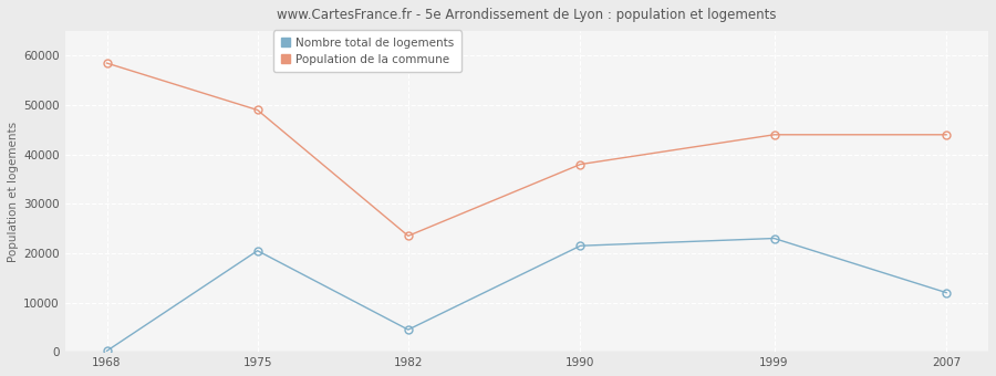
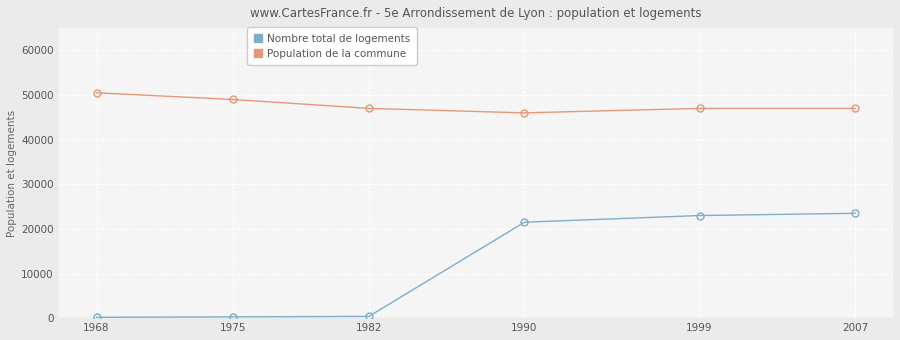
Population de la commune/1968: 58500 -> 50500
Nombre total de logements/1975: 20500 -> 300
Population de la commune/1982: 23500 -> 47000
Nombre total de logements/1982: 4500 -> 400
Population de la commune/1990: 38000 -> 46000
Population de la commune/1999: 44000 -> 47000
Population de la commune/2007: 44000 -> 47000
Nombre total de logements/2007: 12000 -> 23500
